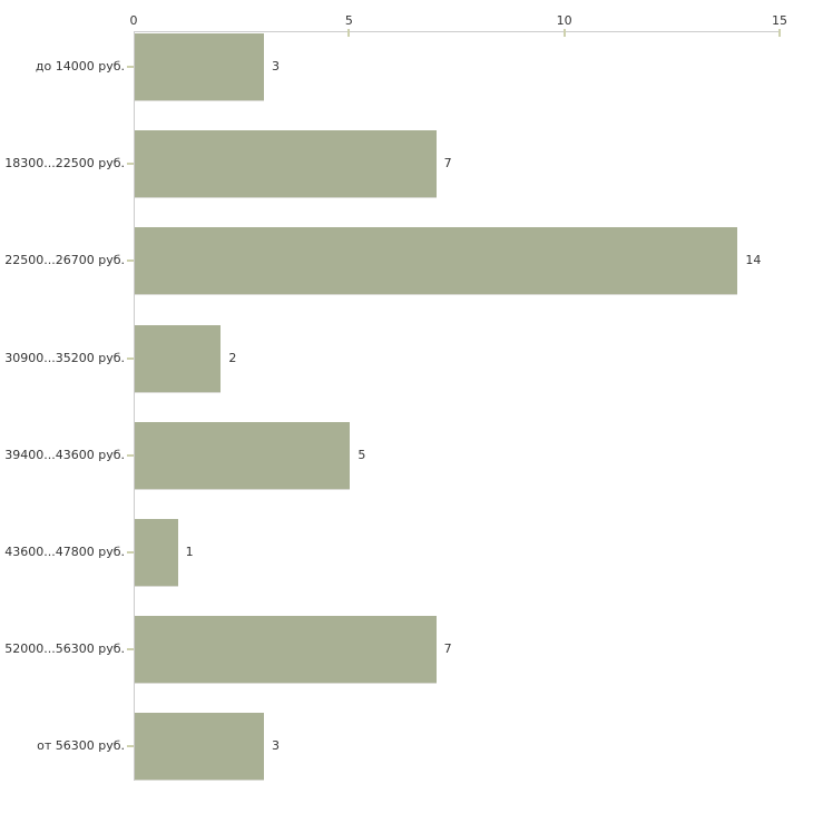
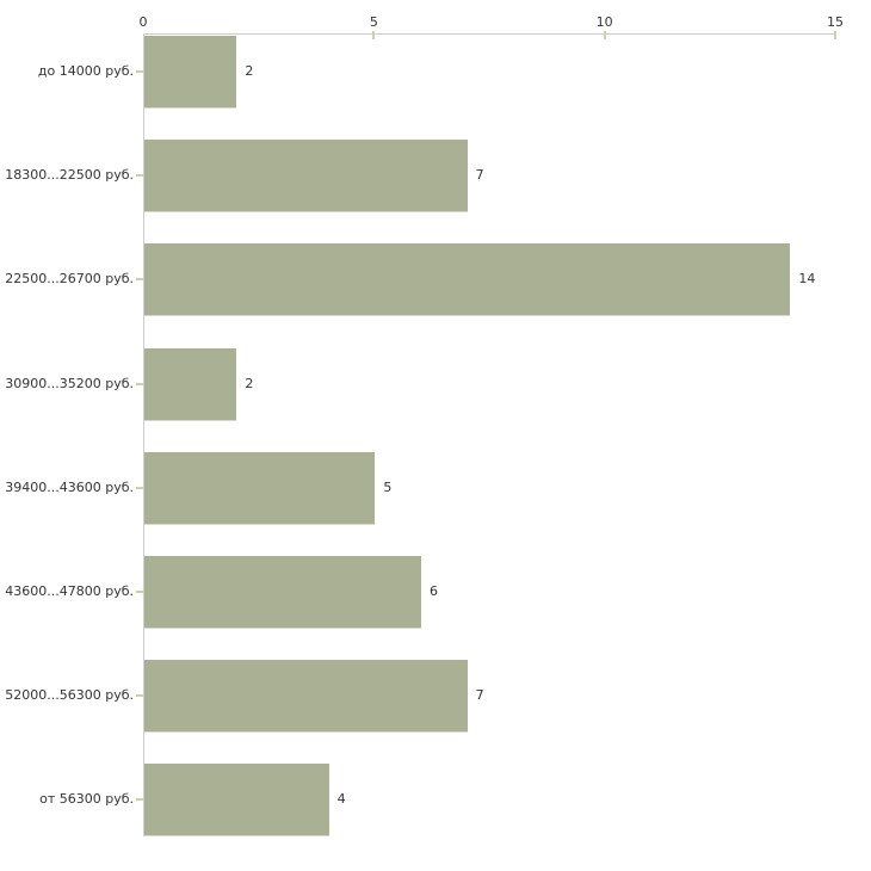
до 14000 руб.: 3 -> 2
43600...47800 руб.: 1 -> 6
от 56300 руб.: 3 -> 4
